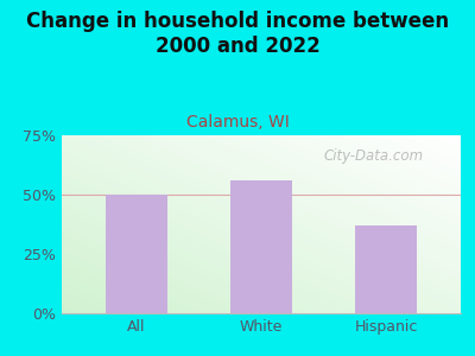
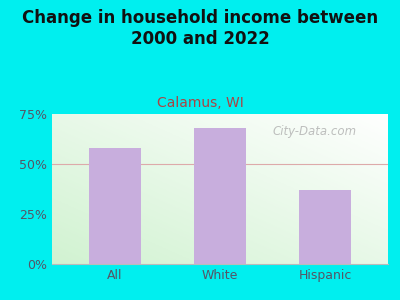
All: 50% -> 58%
White: 56% -> 68%
